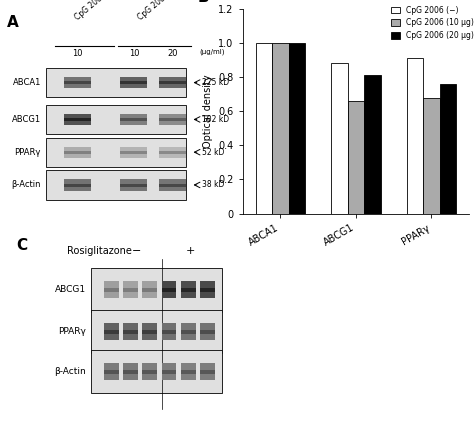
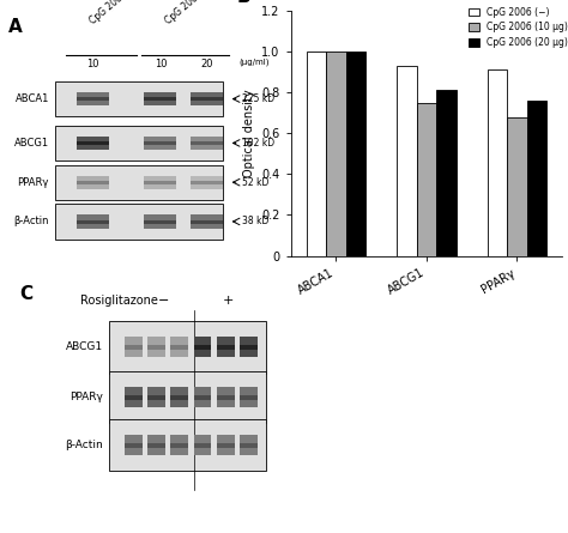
CpG 2006 (−)/ABCG1: 0.88 -> 0.93
CpG 2006 (10 μg)/ABCG1: 0.66 -> 0.75
